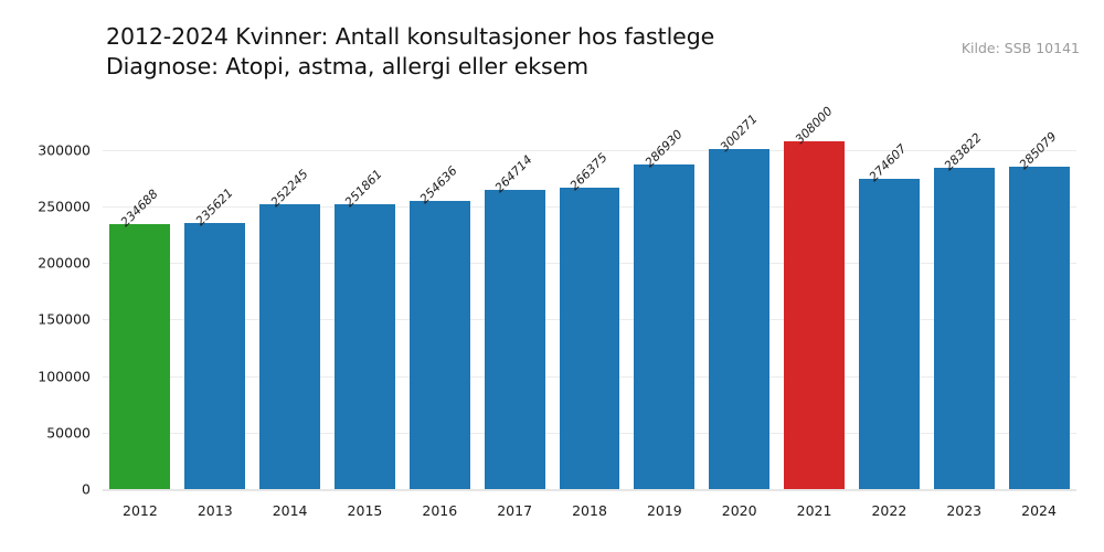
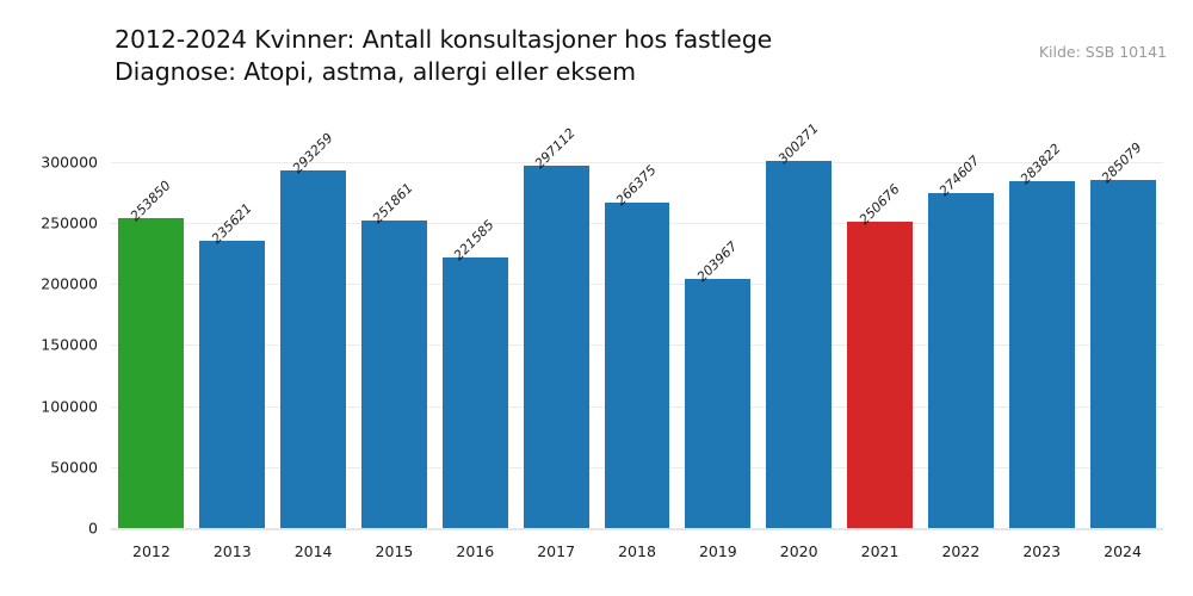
2012: 234688 -> 253850
2014: 252245 -> 293259
2016: 254636 -> 221585
2017: 264714 -> 297112
2019: 286930 -> 203967
2021: 308000 -> 250676
